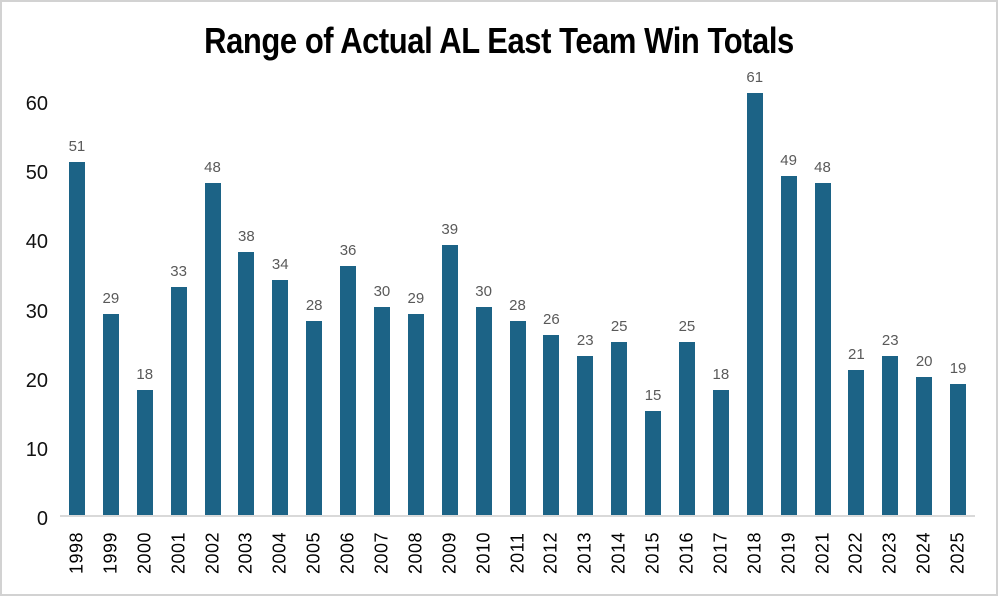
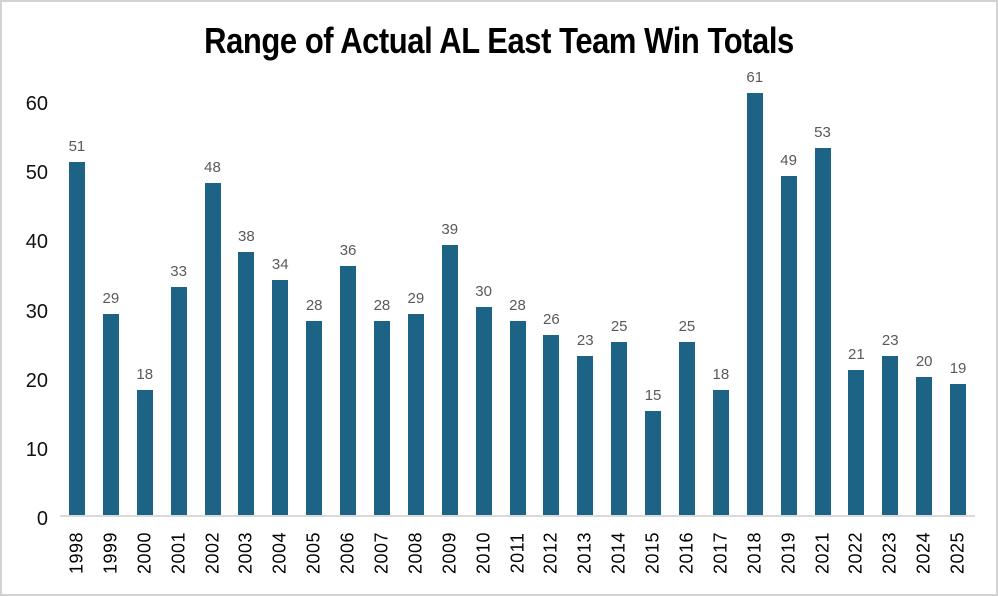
2007: 30 -> 28
2021: 48 -> 53
